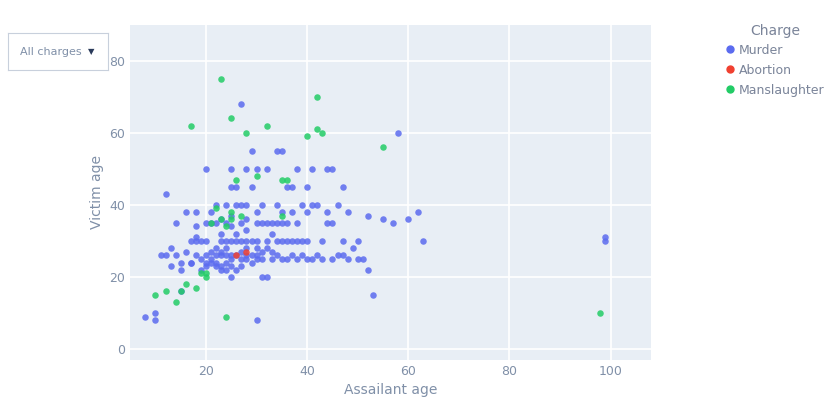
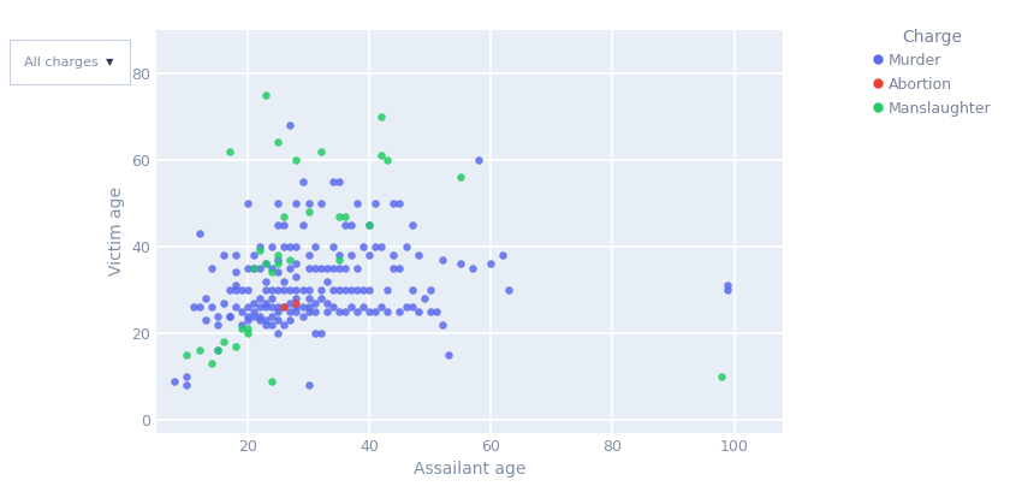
Manslaughter/40: 59 -> 45
